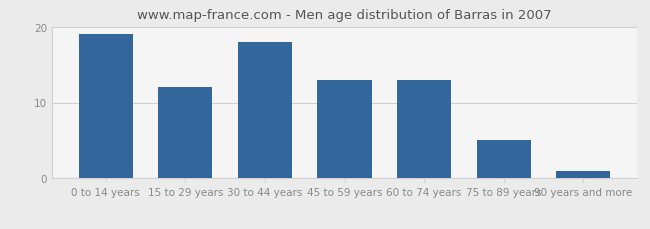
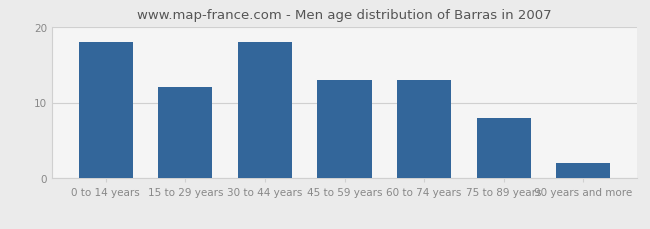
0 to 14 years: 19 -> 18
75 to 89 years: 5 -> 8
90 years and more: 1 -> 2
